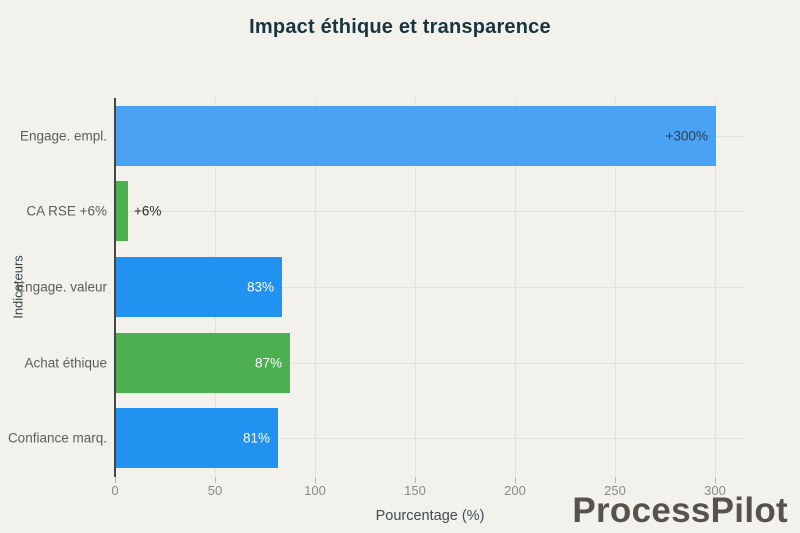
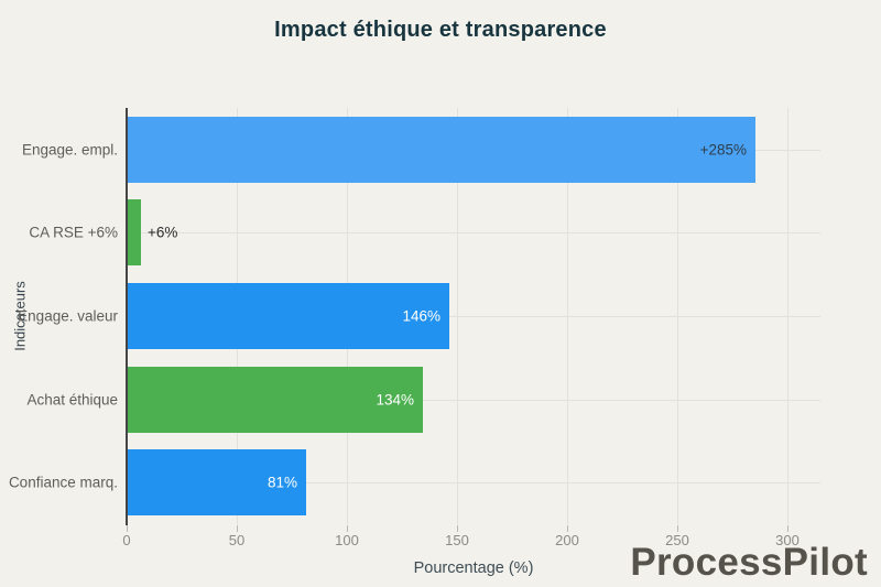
Engage. empl.: +300% -> +285%
Engage. valeur: 83% -> 146%
Achat éthique: 87% -> 134%
